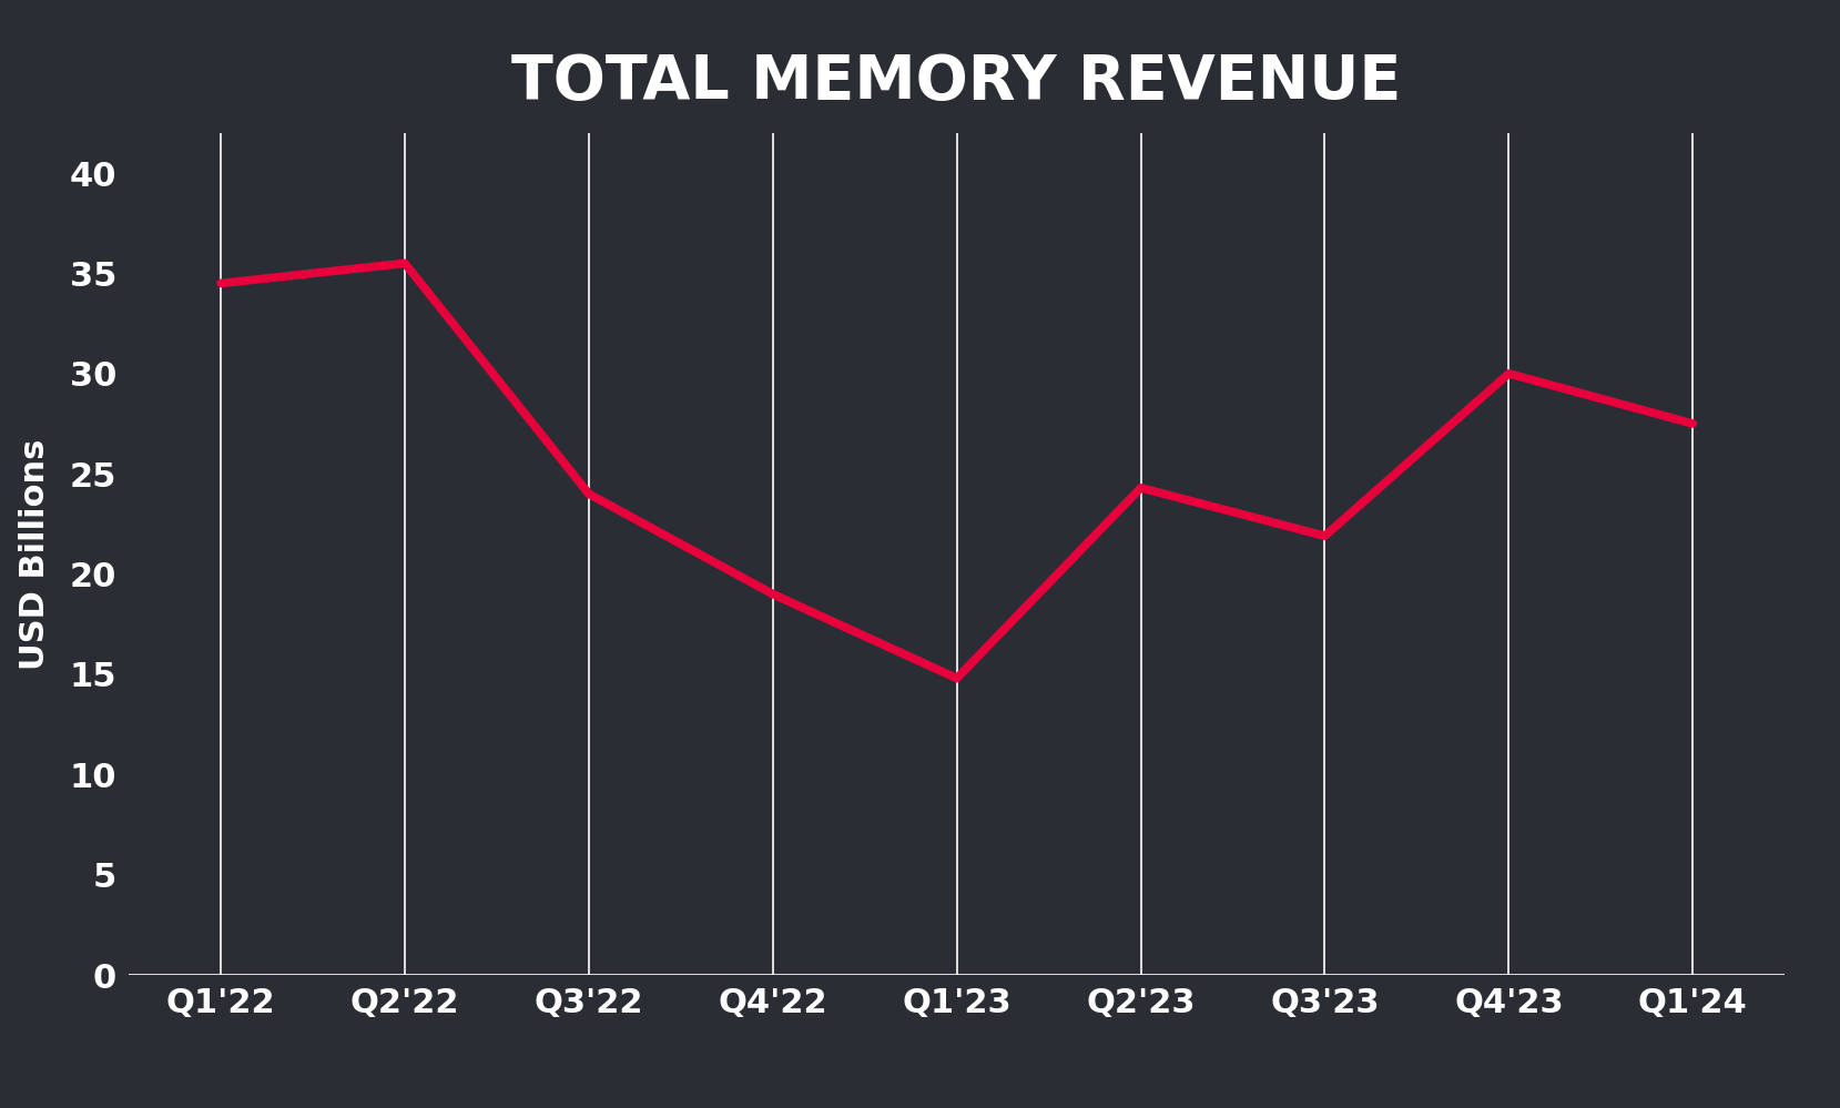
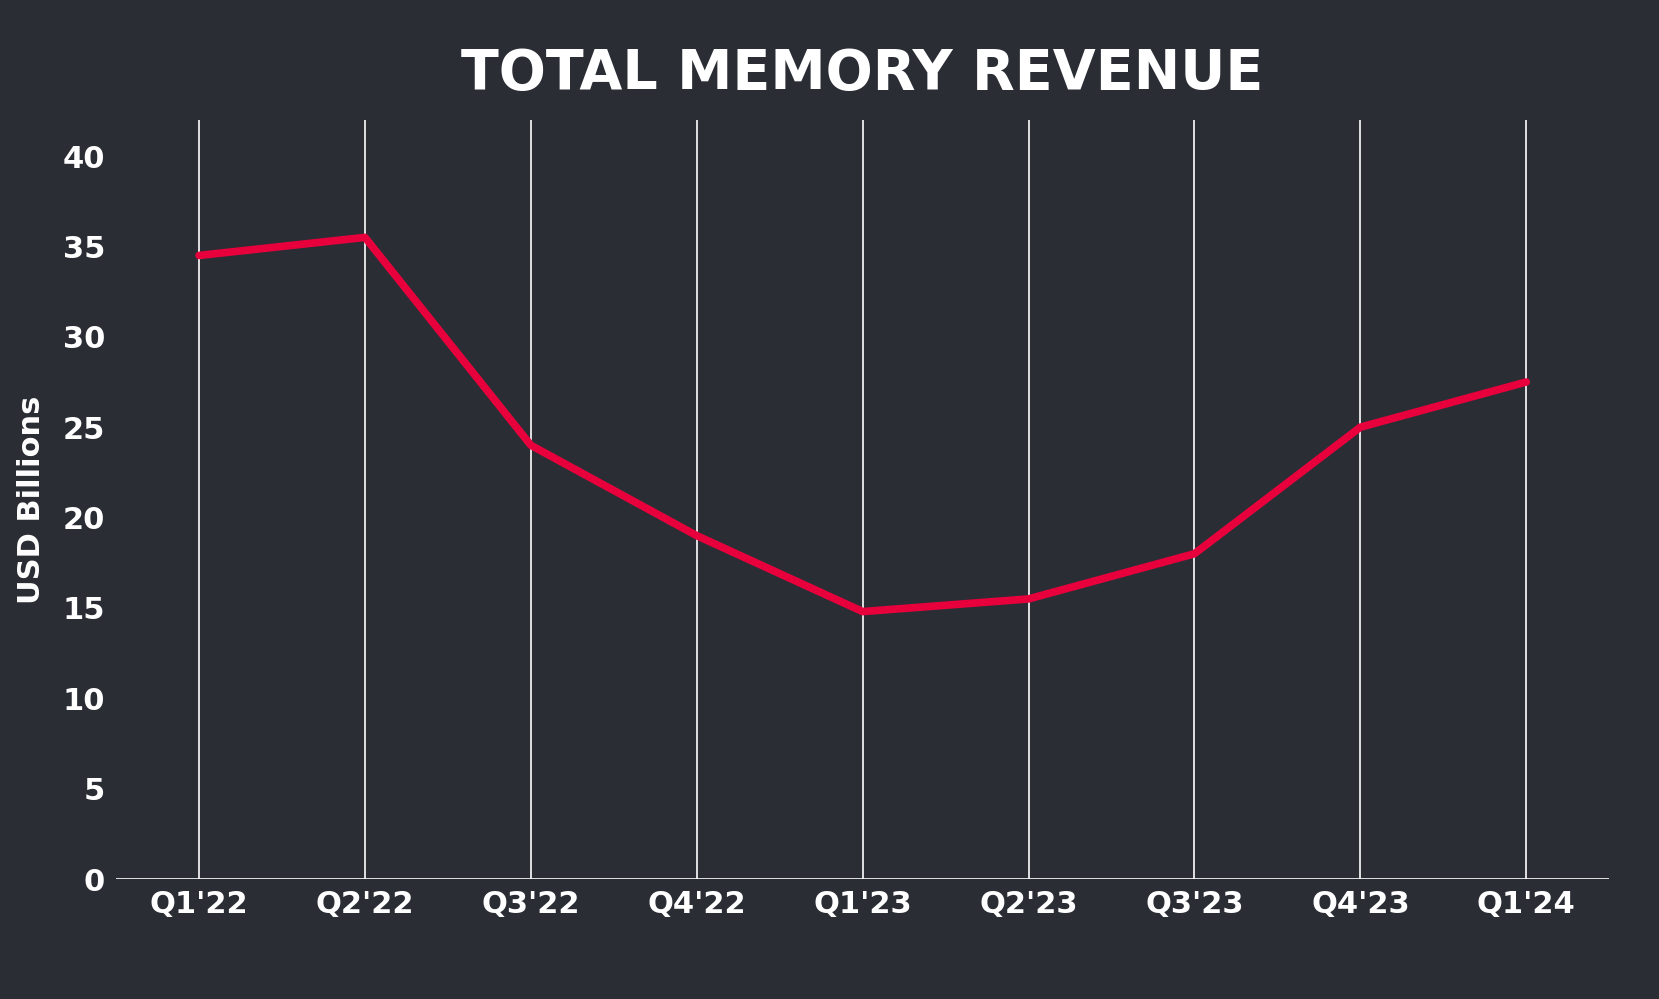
Q2'23: 24.3 -> 15.5
Q3'23: 21.9 -> 18.0
Q4'23: 30.0 -> 25.0
